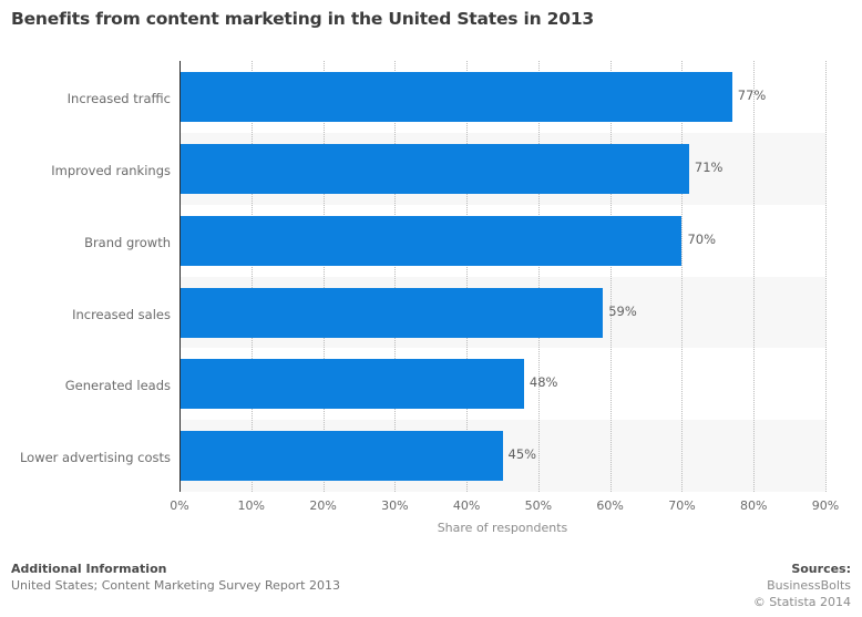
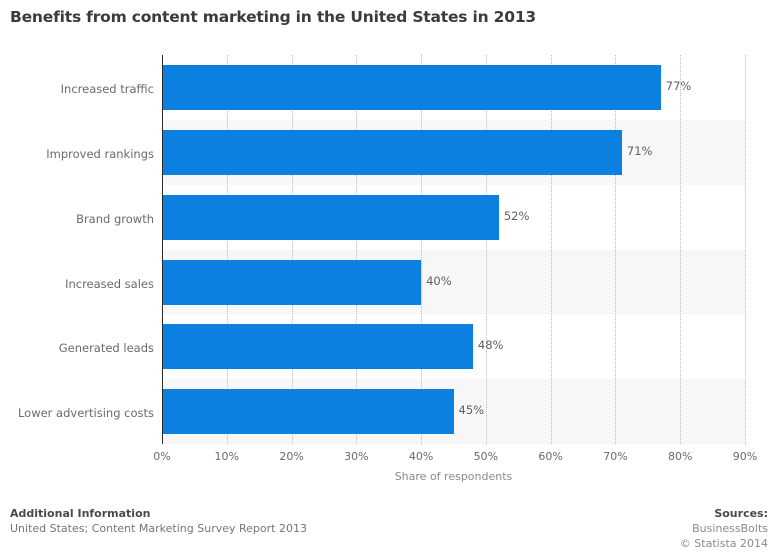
Brand growth: 70% -> 52%
Increased sales: 59% -> 40%
